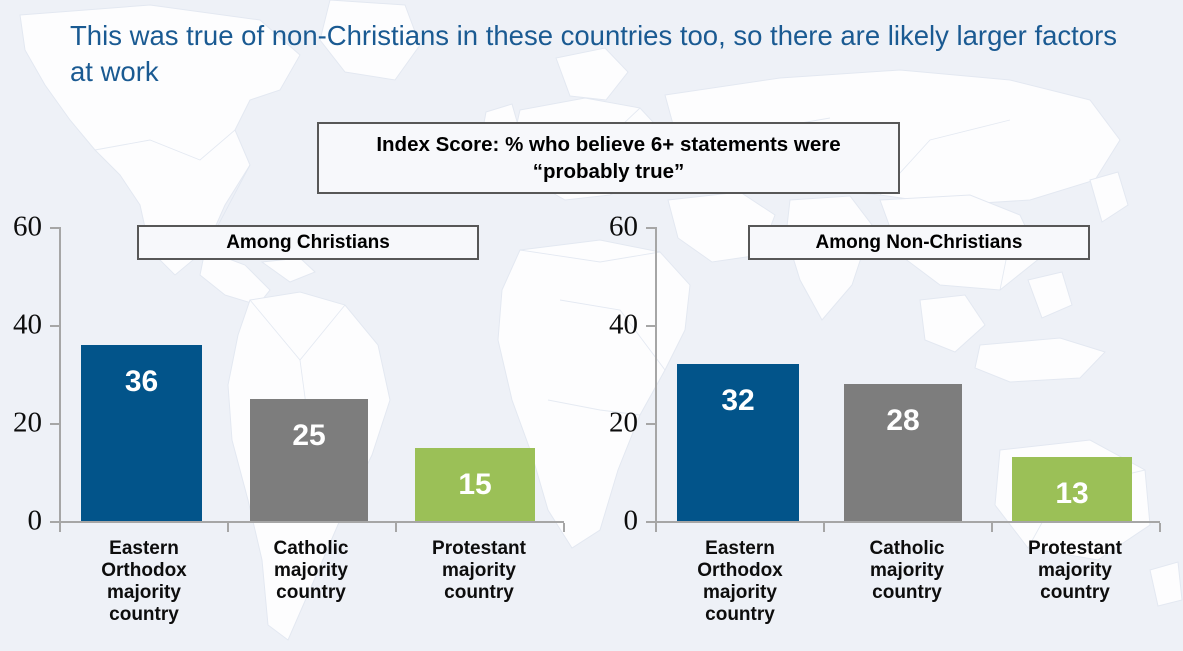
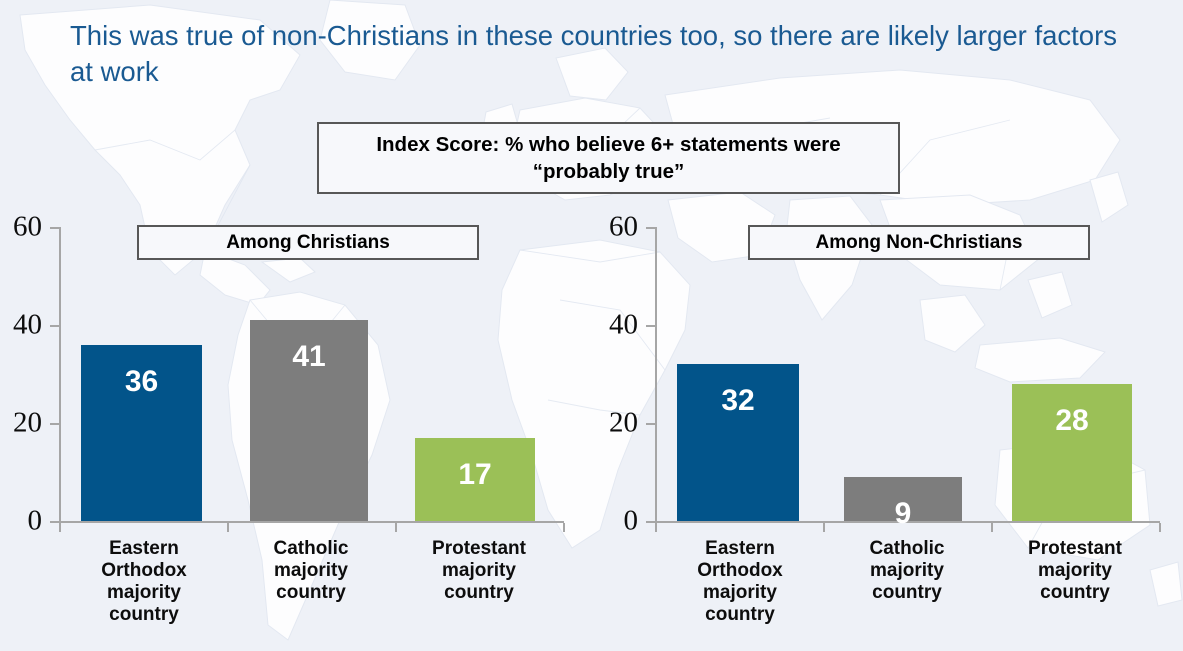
Among Christians/Catholic majority country: 25 -> 41
Among Christians/Protestant majority country: 15 -> 17
Among Non-Christians/Catholic majority country: 28 -> 9
Among Non-Christians/Protestant majority country: 13 -> 28
